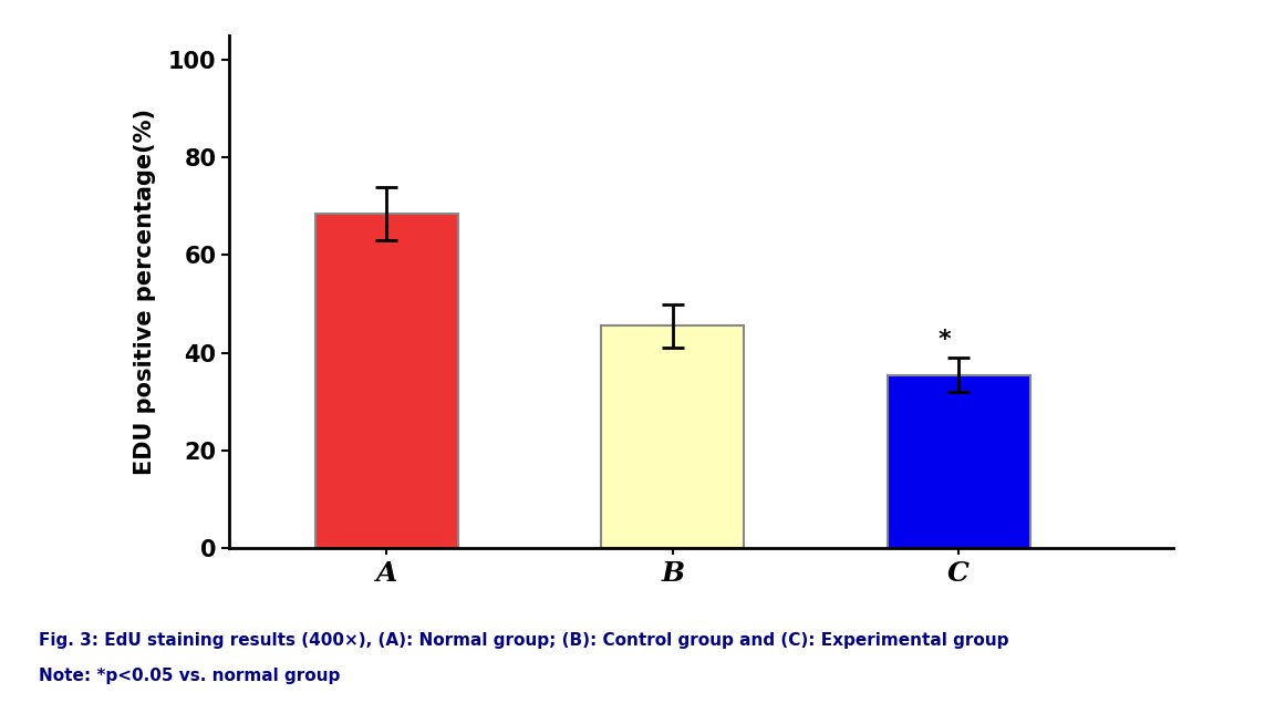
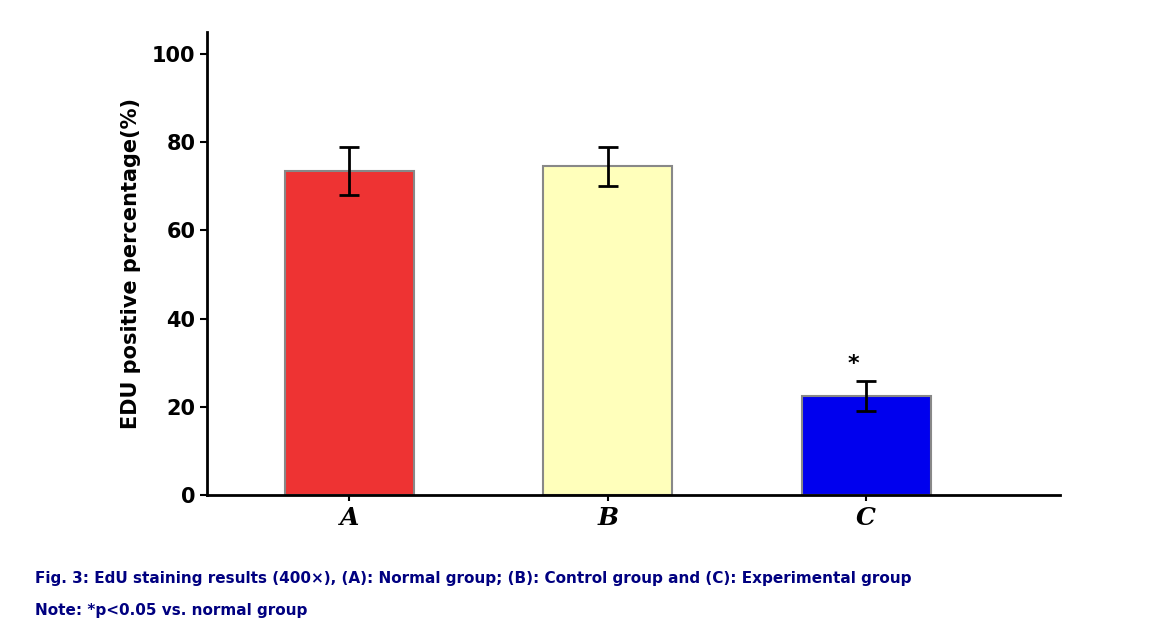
A: 68.5 -> 73.5
B: 45.5 -> 74.5
C: 35.5 -> 22.5
